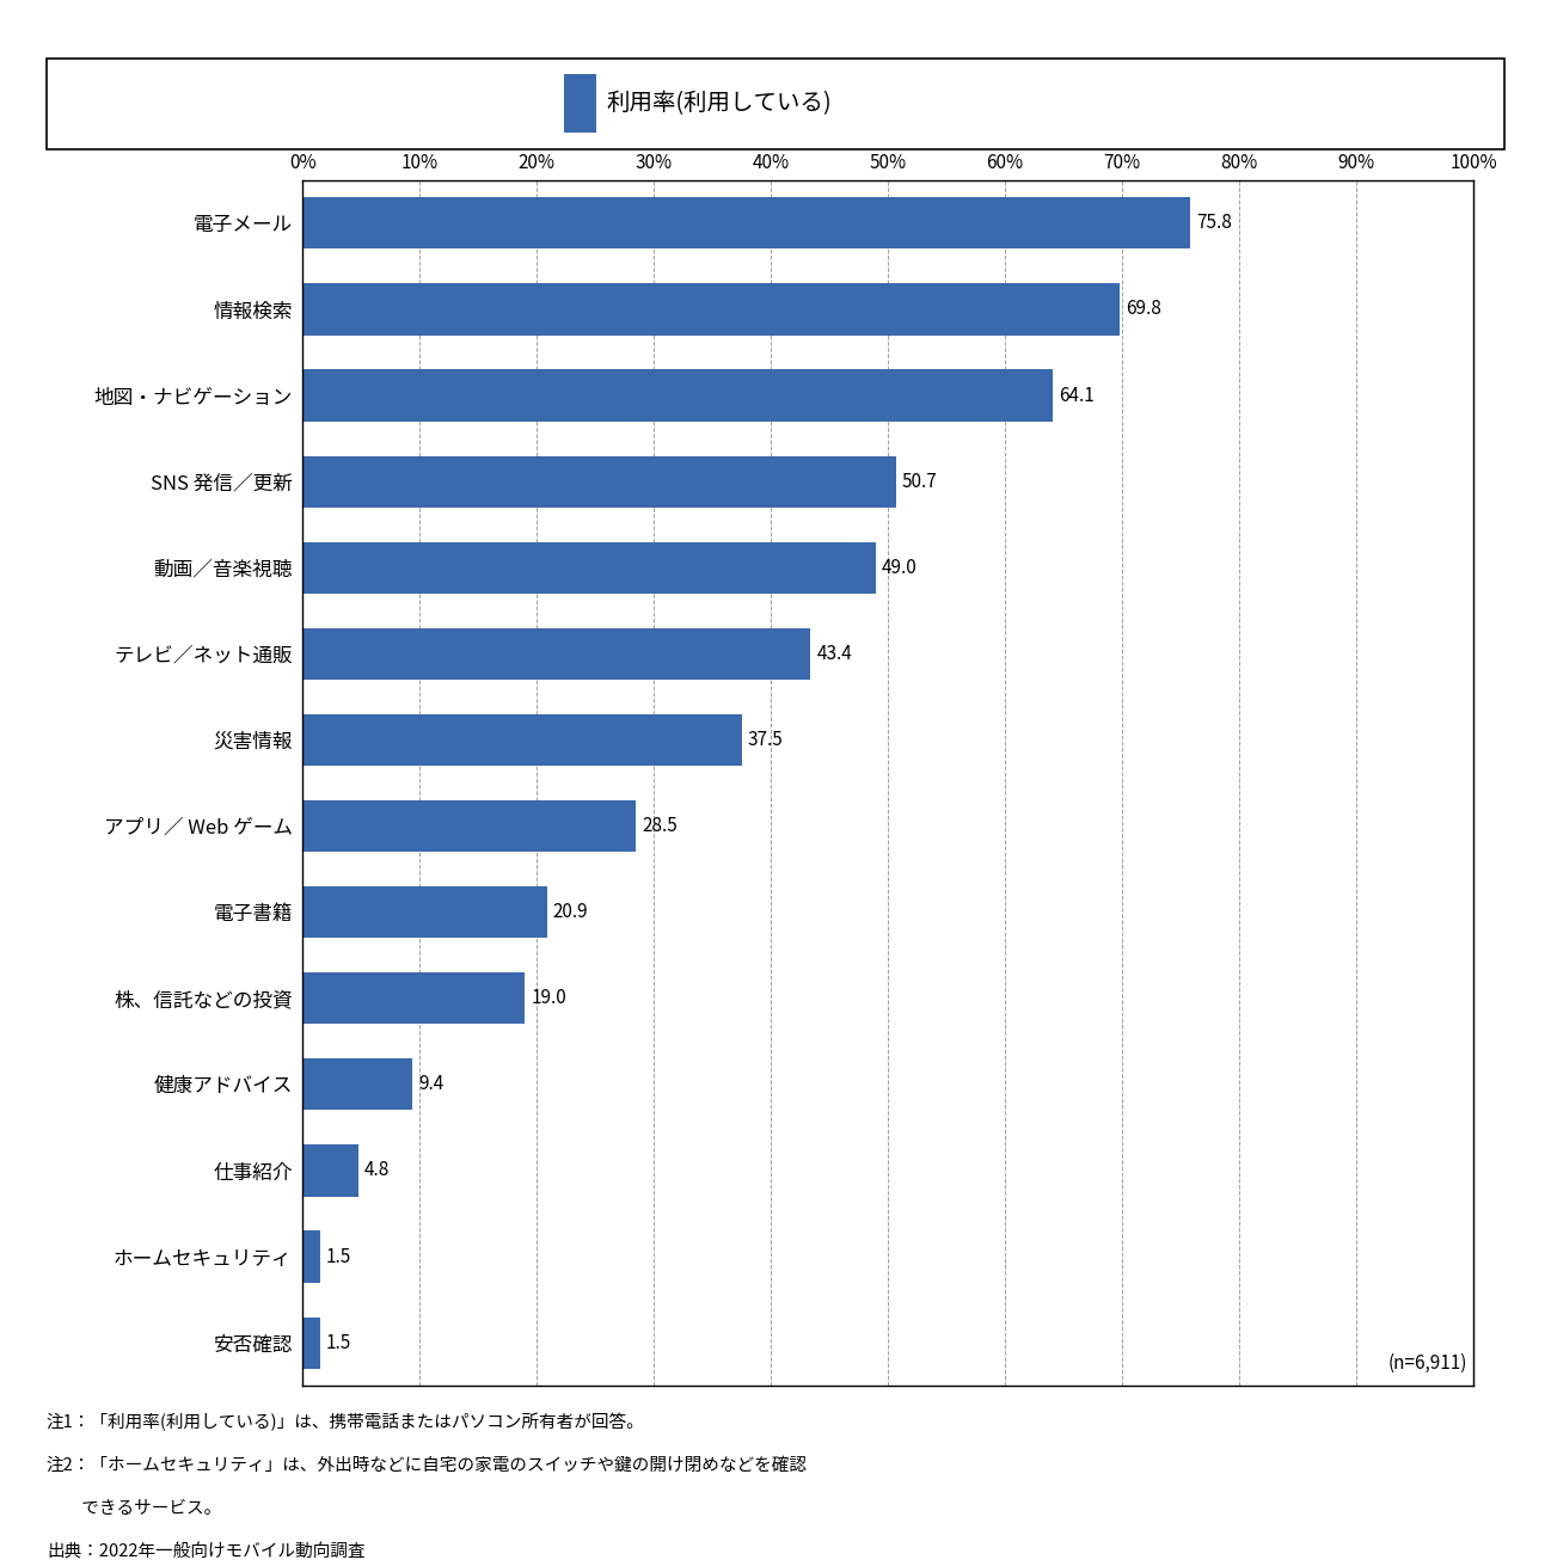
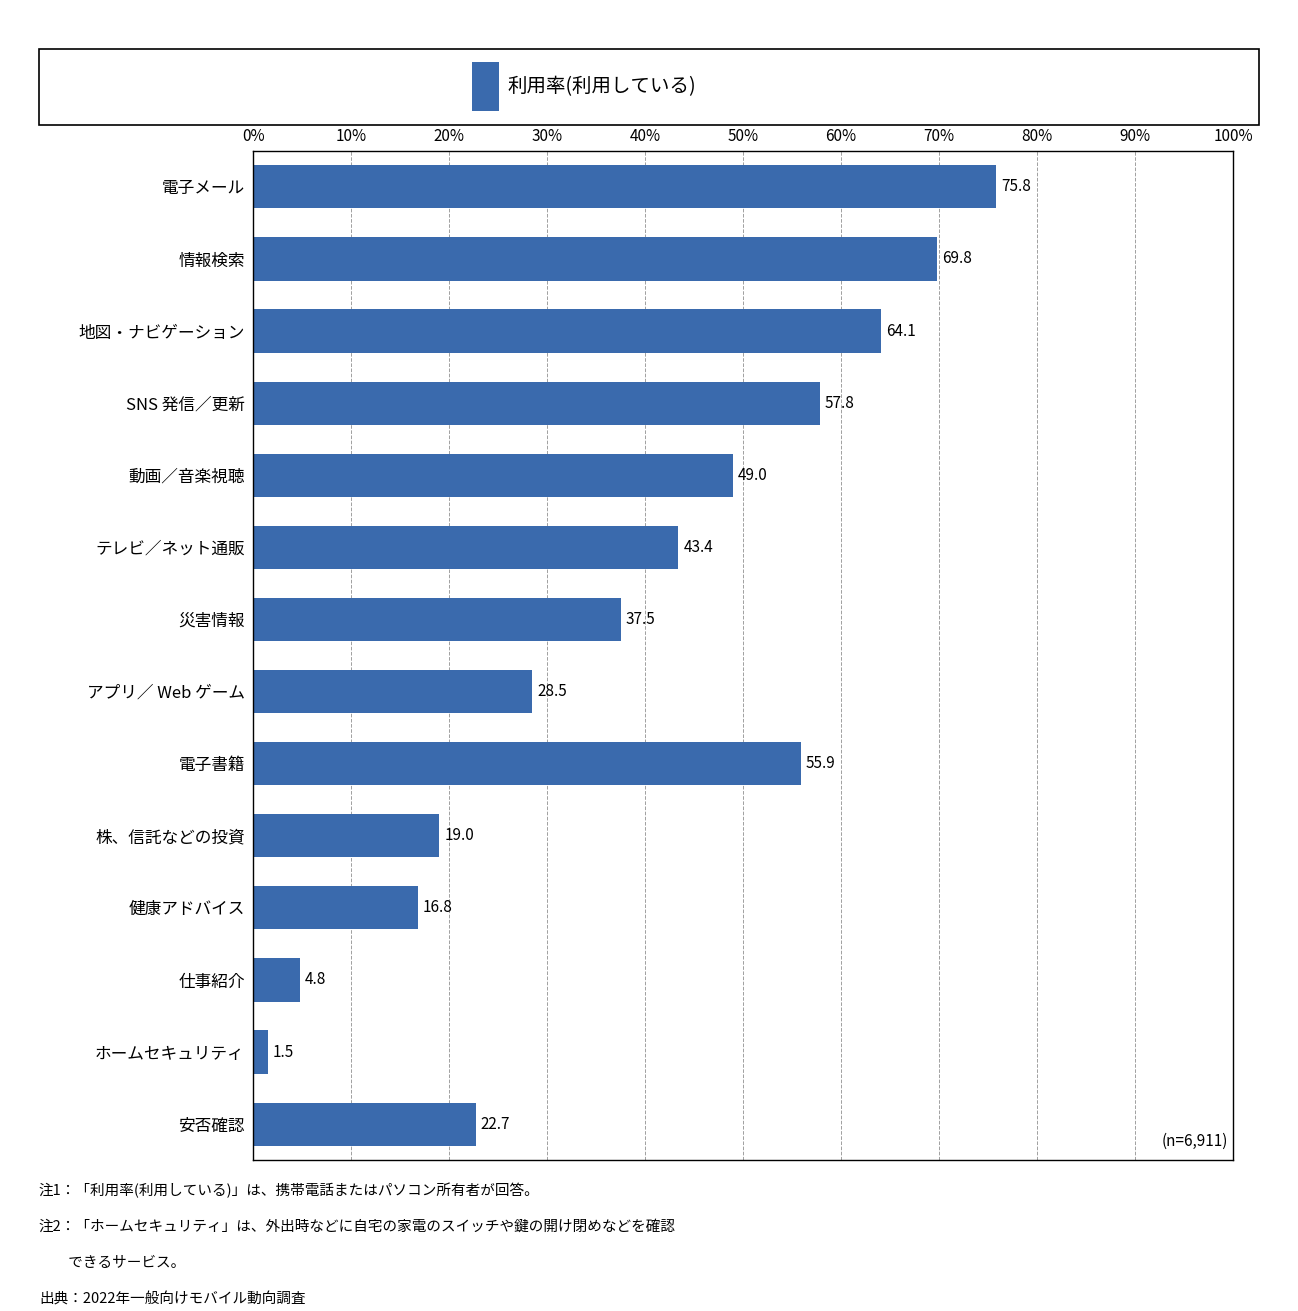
SNS 発信／更新: 50.7 -> 57.8
電子書籍: 20.9 -> 55.9
健康アドバイス: 9.4 -> 16.8
安否確認: 1.5 -> 22.7
